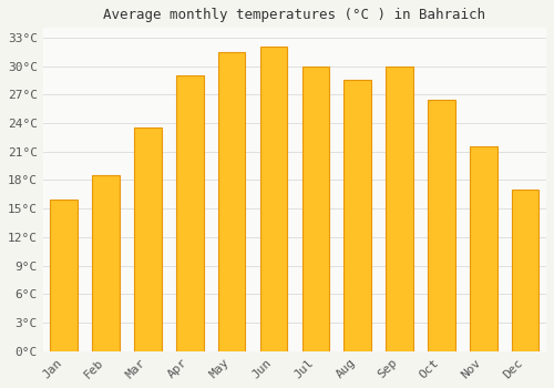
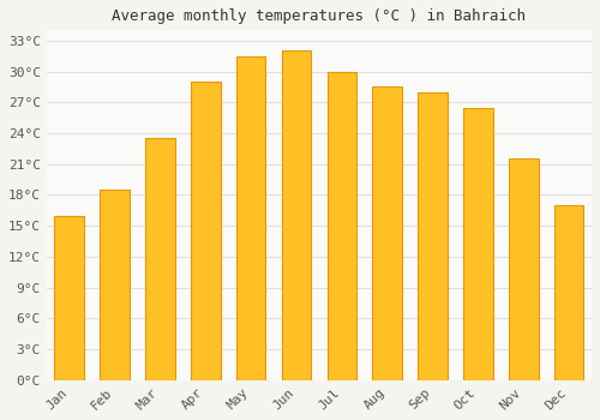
Sep: 30.0°C -> 28.0°C
